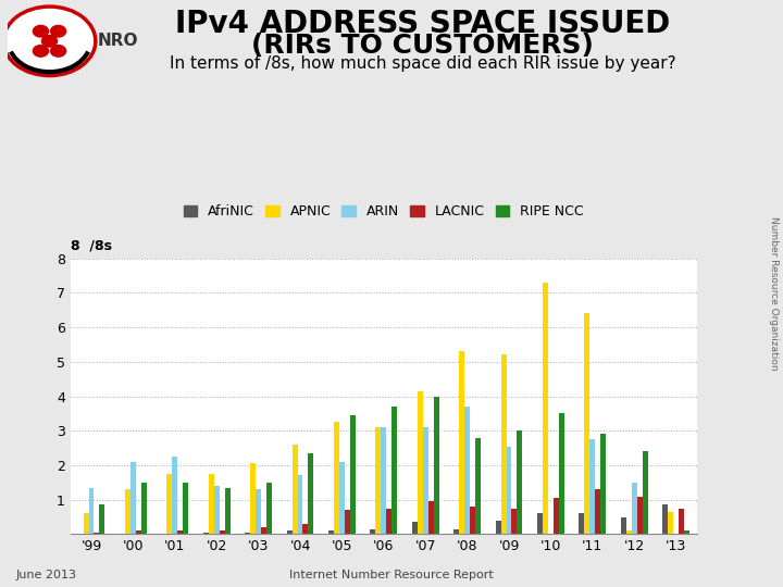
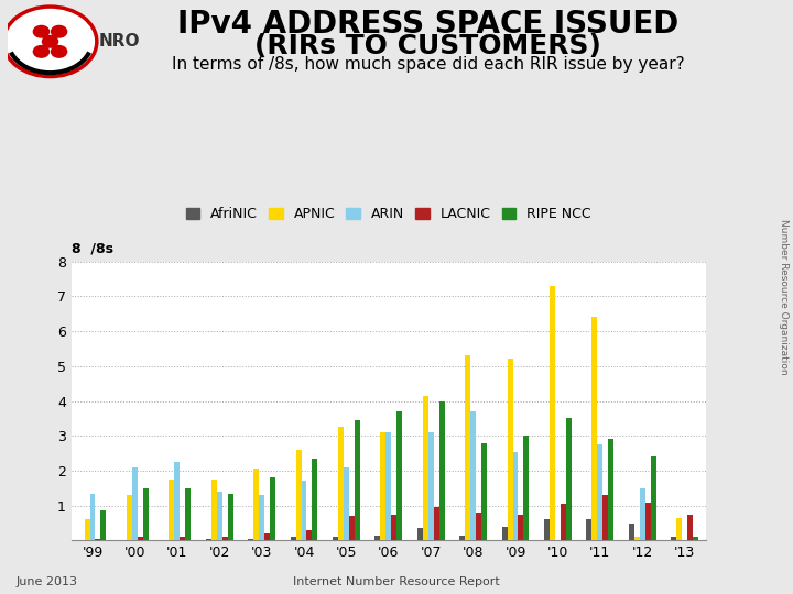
RIPE NCC/'03: 1.50 -> 1.80
AfriNIC/'13: 0.85 -> 0.10
